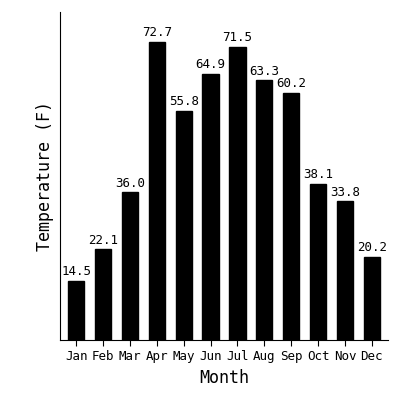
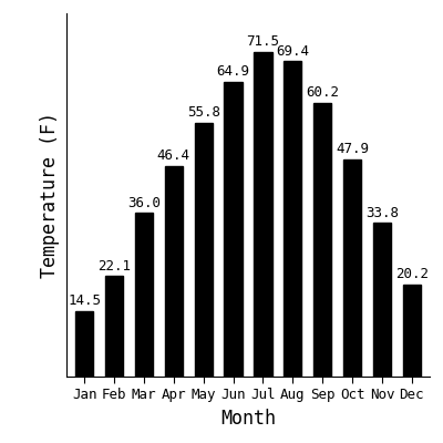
Apr: 72.7 -> 46.4
Aug: 63.3 -> 69.4
Oct: 38.1 -> 47.9
